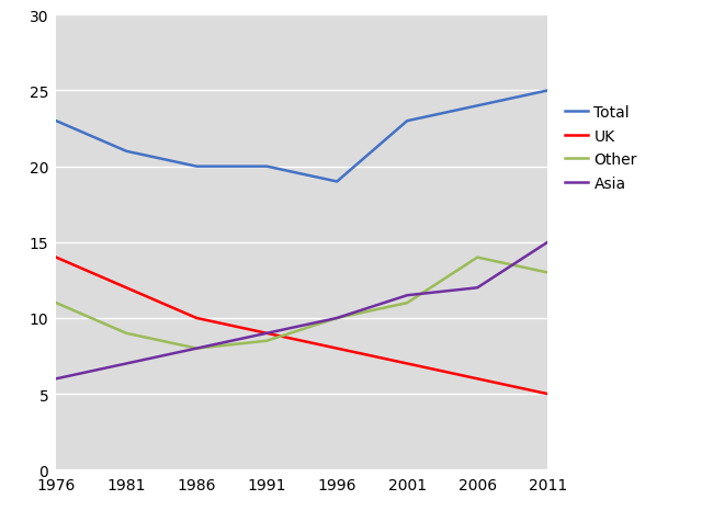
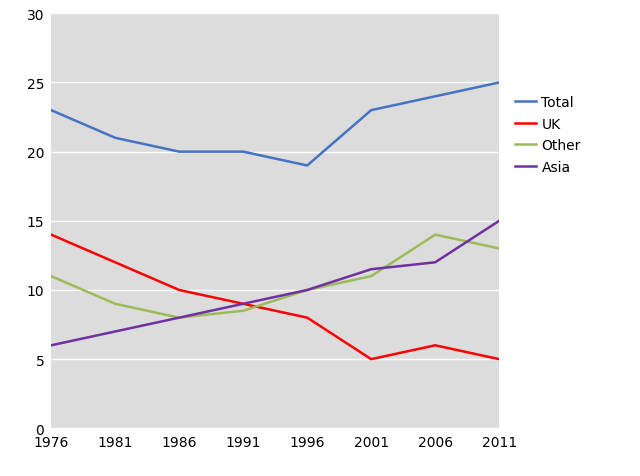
UK/2001: 7 -> 5
